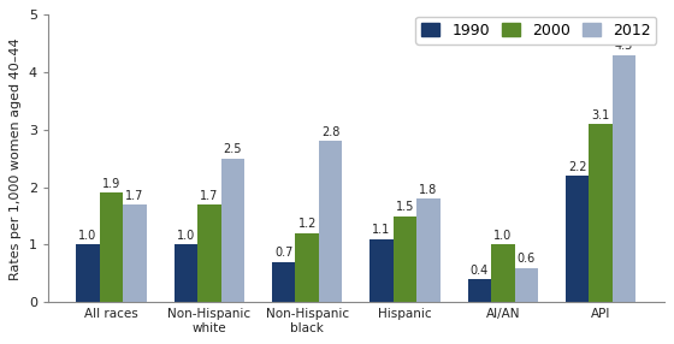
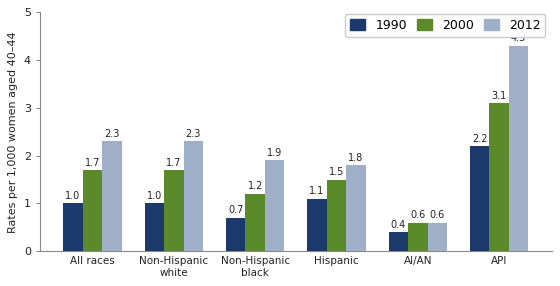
2000/All races: 1.9 -> 1.7
2012/All races: 1.7 -> 2.3
2012/Non-Hispanic white: 2.5 -> 2.3
2012/Non-Hispanic black: 2.8 -> 1.9
2000/AI/AN: 1.0 -> 0.6
